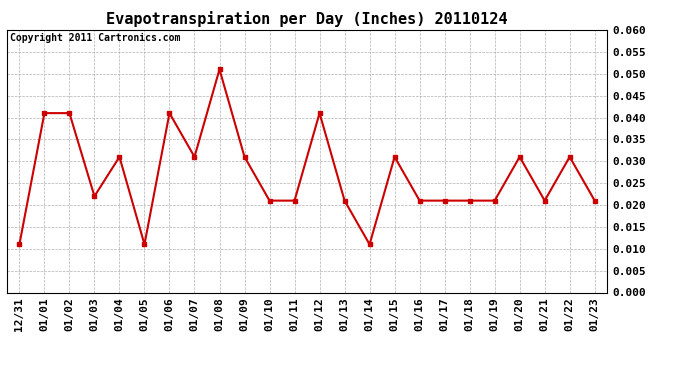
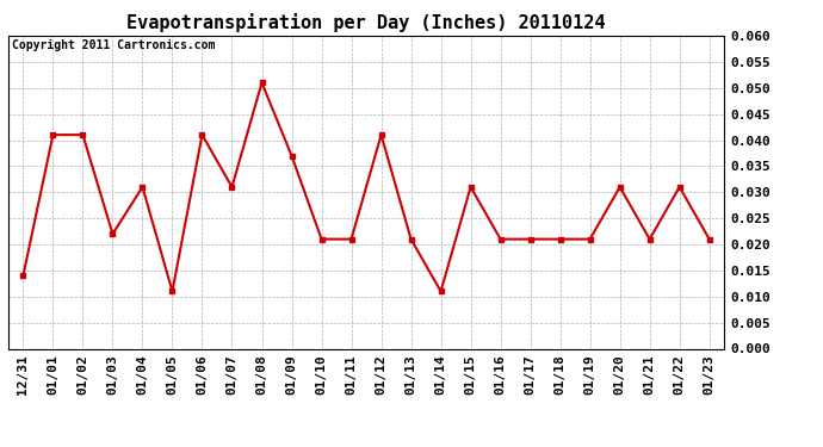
12/31: 0.011 -> 0.014
01/09: 0.031 -> 0.037
